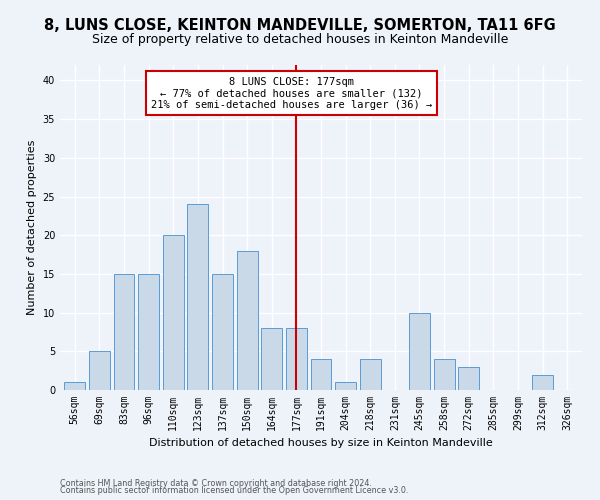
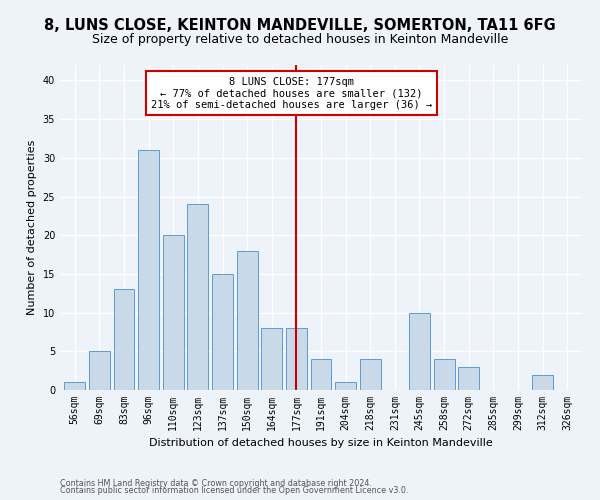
83sqm: 15 -> 13
96sqm: 15 -> 31
